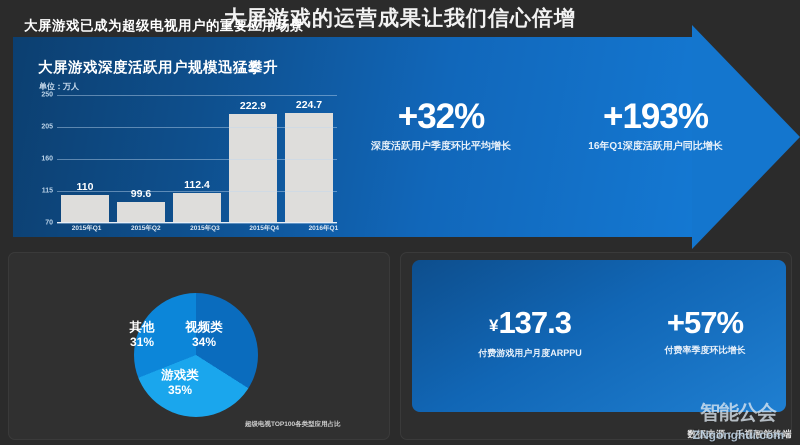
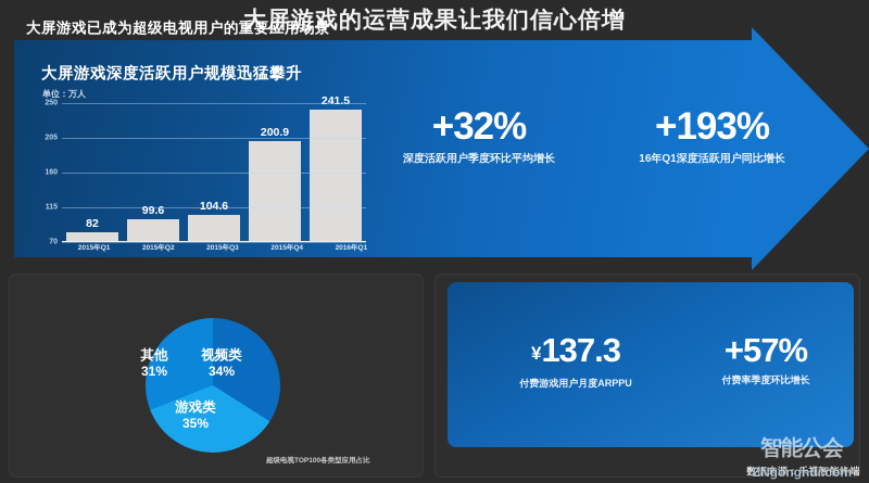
大屏游戏深度活跃用户规模迅猛攀升/2015年Q1: 110 -> 82
大屏游戏深度活跃用户规模迅猛攀升/2015年Q3: 112.4 -> 104.6
大屏游戏深度活跃用户规模迅猛攀升/2015年Q4: 222.9 -> 200.9
大屏游戏深度活跃用户规模迅猛攀升/2016年Q1: 224.7 -> 241.5
